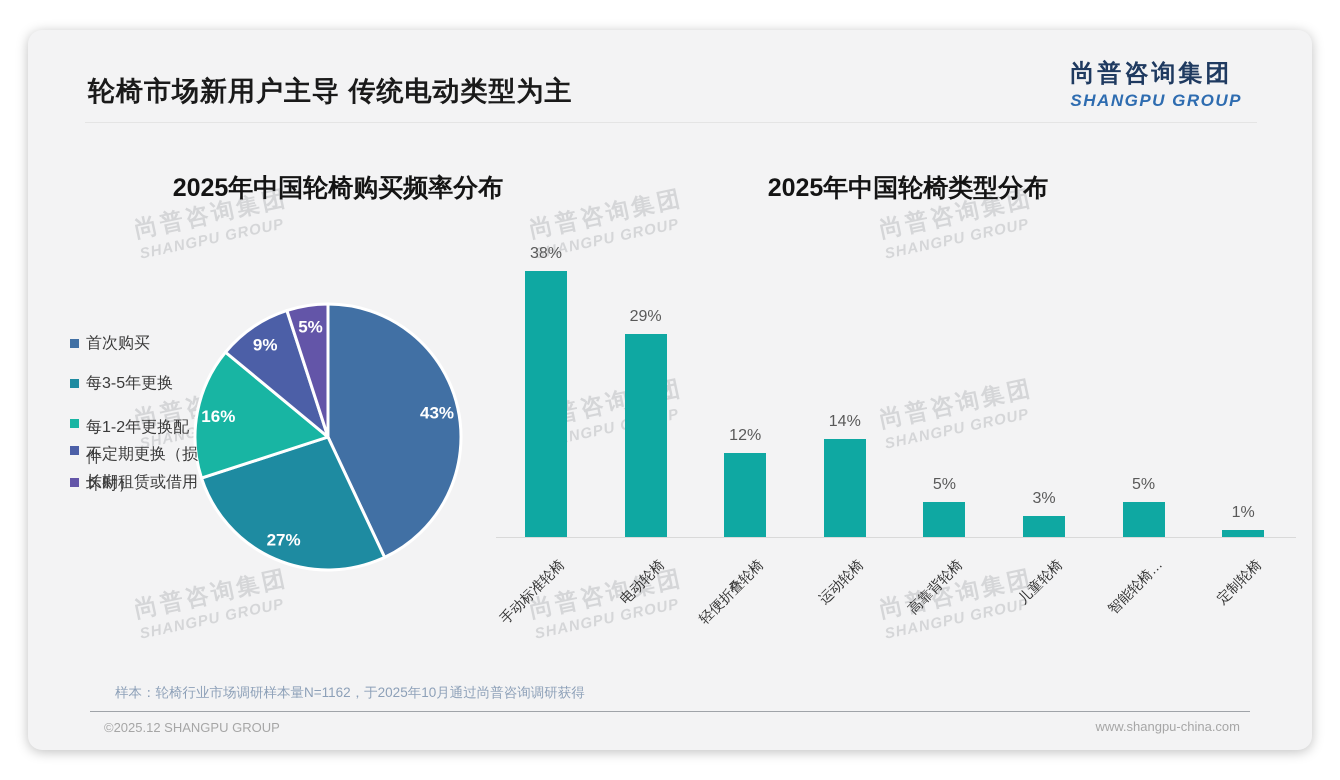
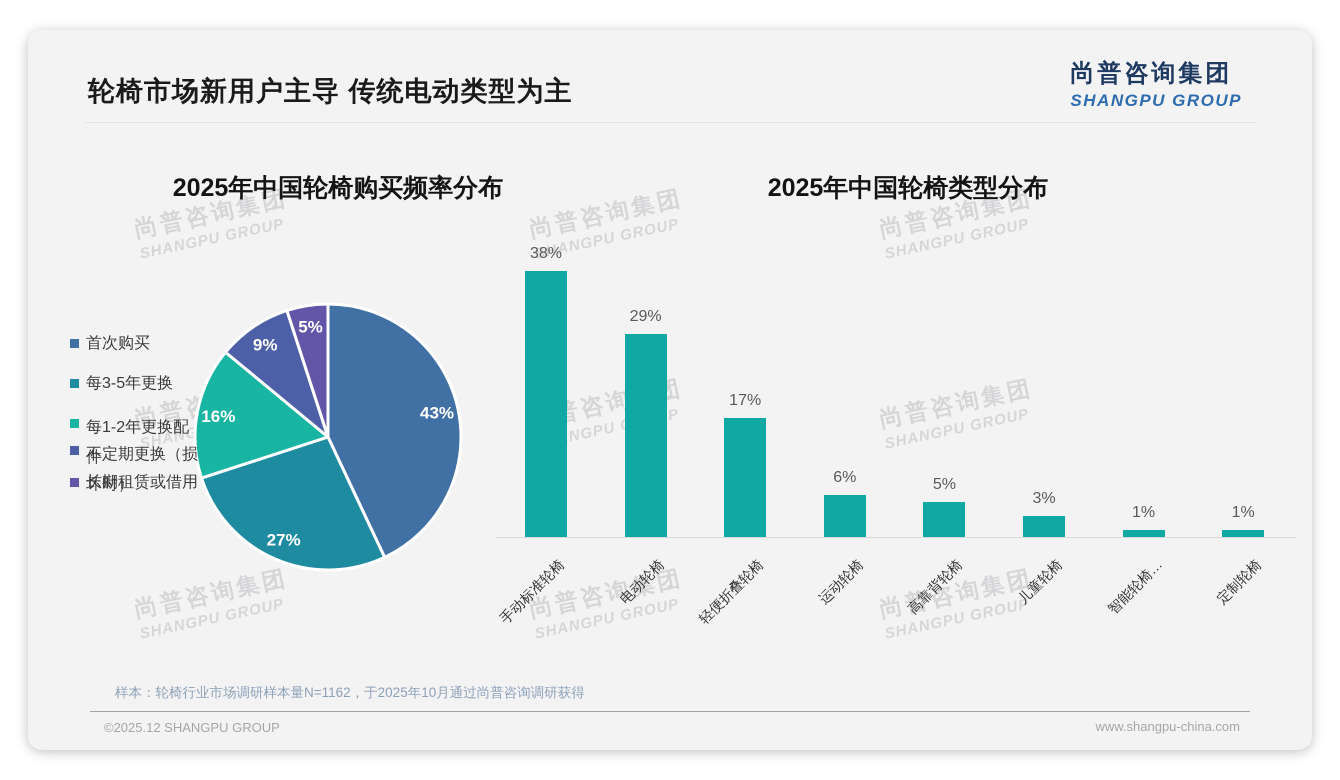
2025年中国轮椅类型分布/轻便折叠轮椅: 12% -> 17%
2025年中国轮椅类型分布/运动轮椅: 14% -> 6%
2025年中国轮椅类型分布/智能轮椅…: 5% -> 1%
